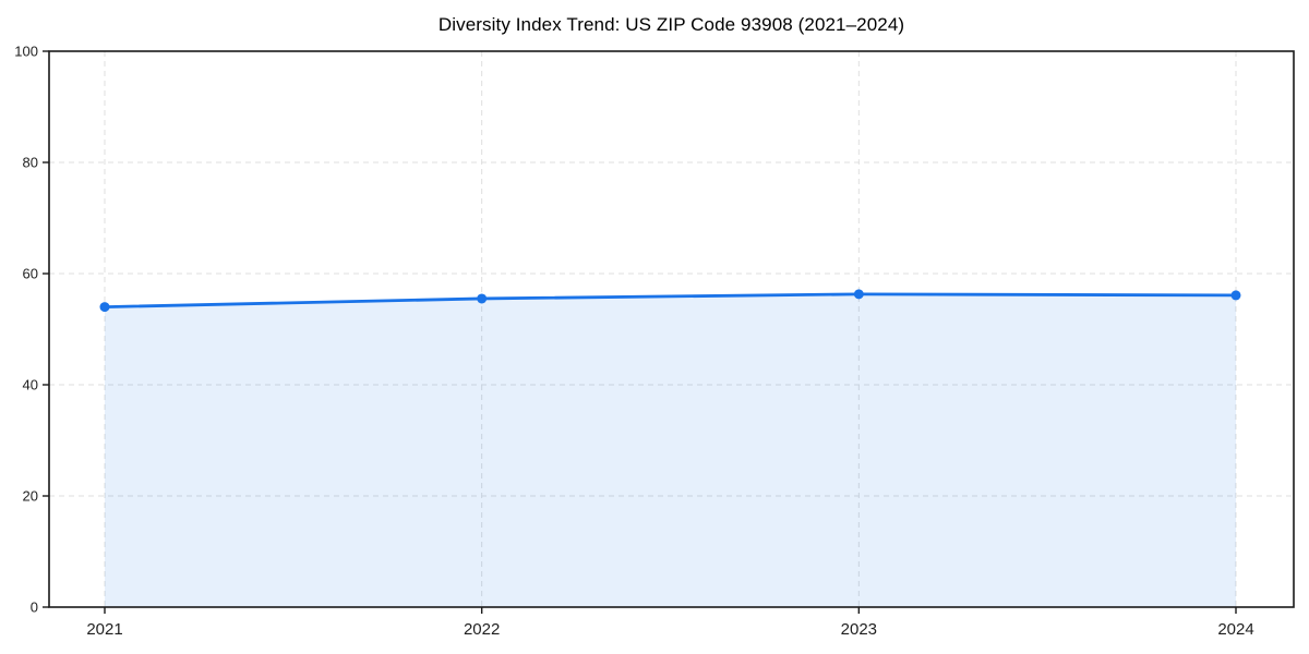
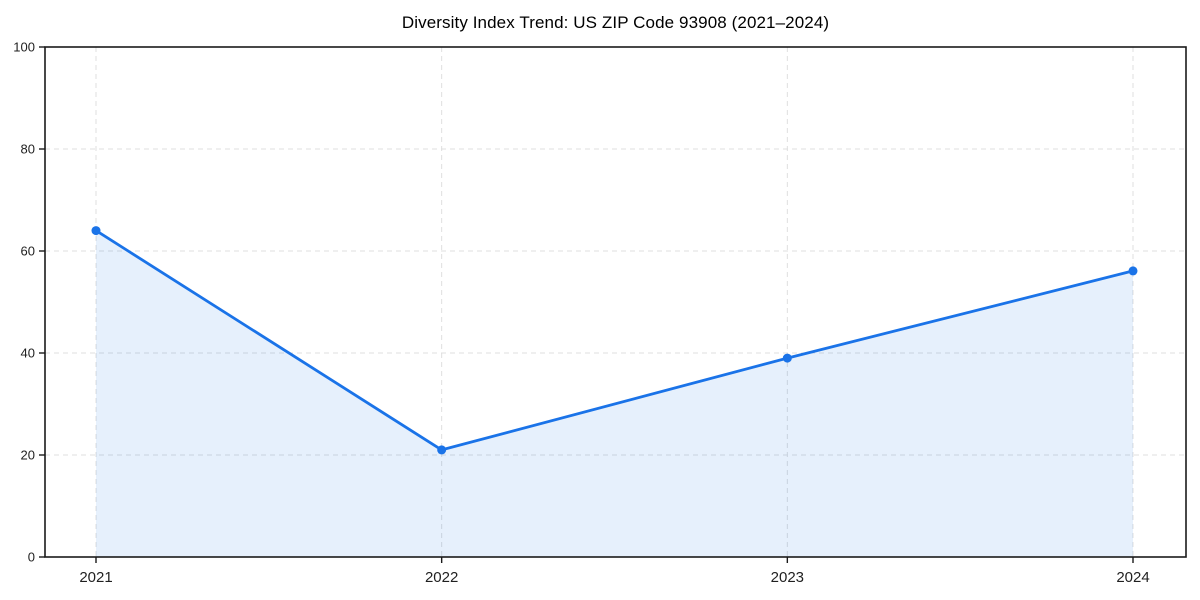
2021: 54 -> 64
2022: 56 -> 21
2023: 56 -> 39
